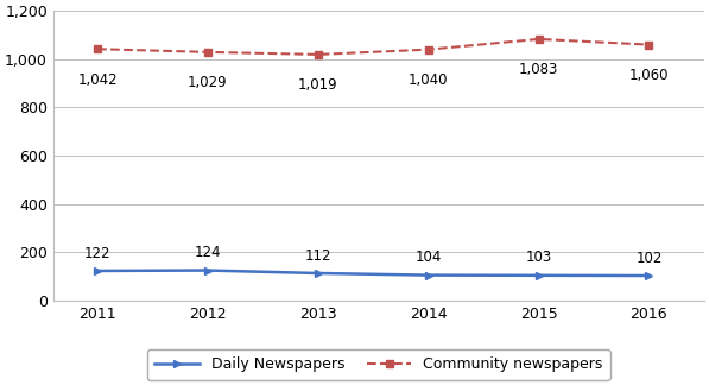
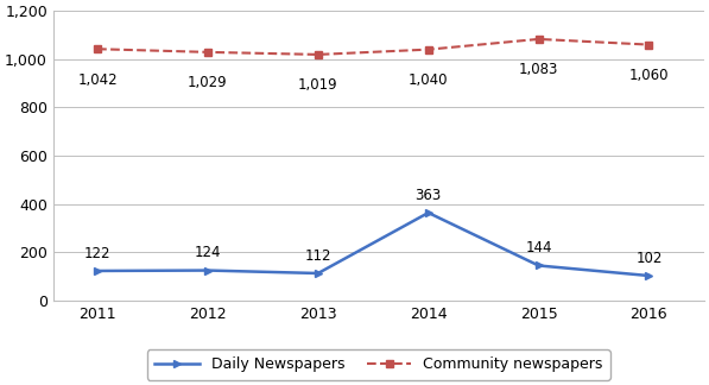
Daily Newspapers/2014: 104 -> 363
Daily Newspapers/2015: 103 -> 144
